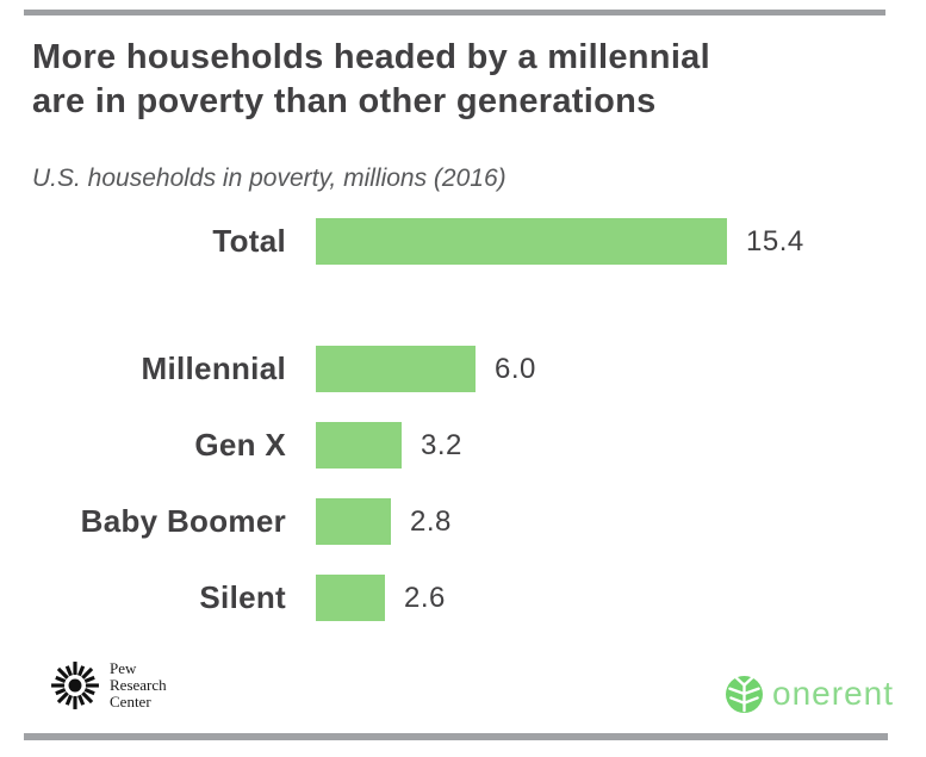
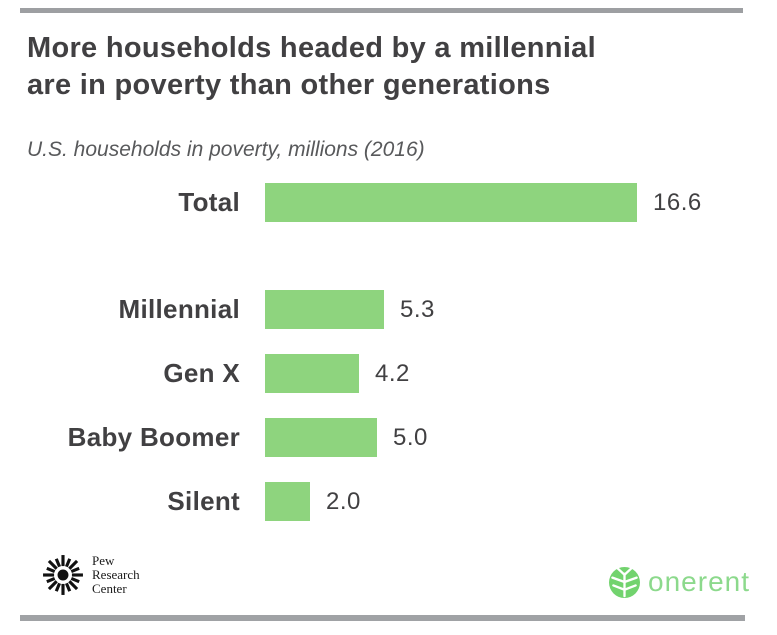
Total: 15.4 -> 16.6
Millennial: 6.0 -> 5.3
Gen X: 3.2 -> 4.2
Baby Boomer: 2.8 -> 5.0
Silent: 2.6 -> 2.0
